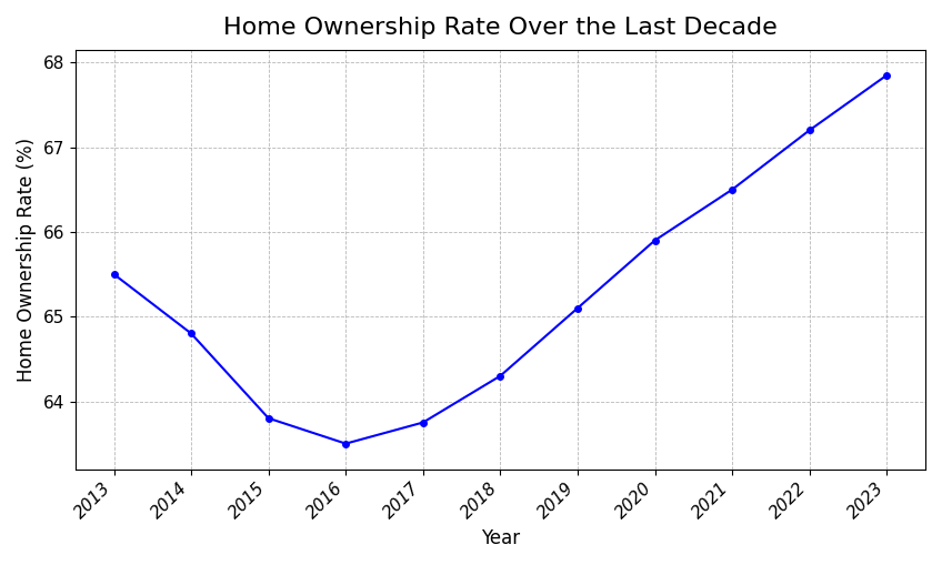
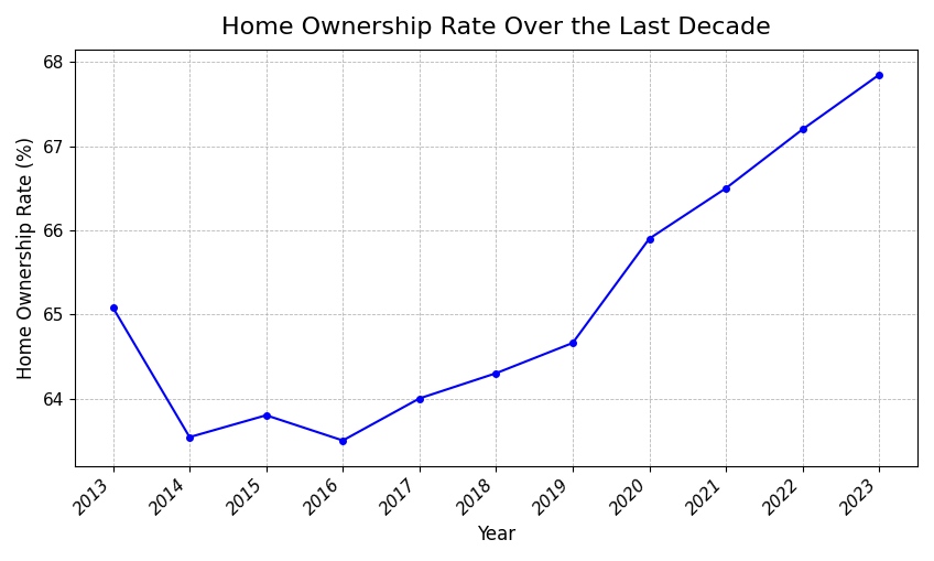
2013: 65.50 -> 65.08
2014: 64.80 -> 63.54
2017: 63.75 -> 64.00
2019: 65.10 -> 64.66
